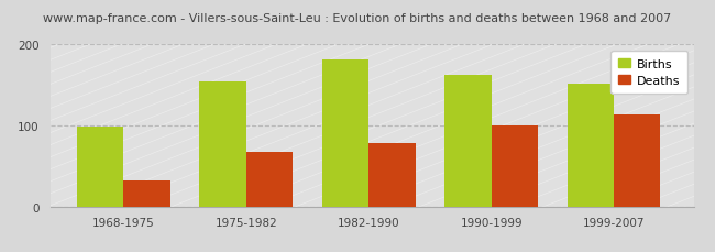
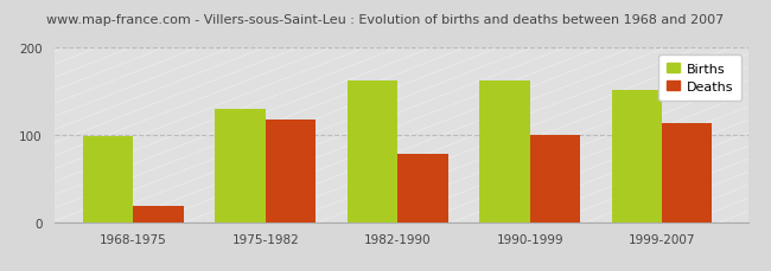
Deaths/1968-1975: 32 -> 18
Births/1975-1982: 155 -> 130
Deaths/1975-1982: 67 -> 118
Births/1982-1990: 182 -> 162
